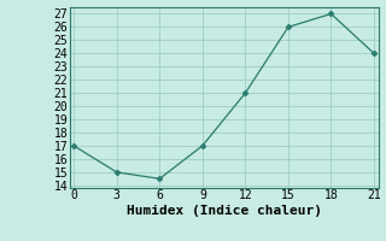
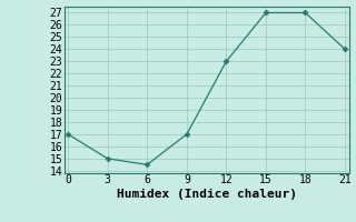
12: 21.0 -> 23.0
15: 26.0 -> 27.0
